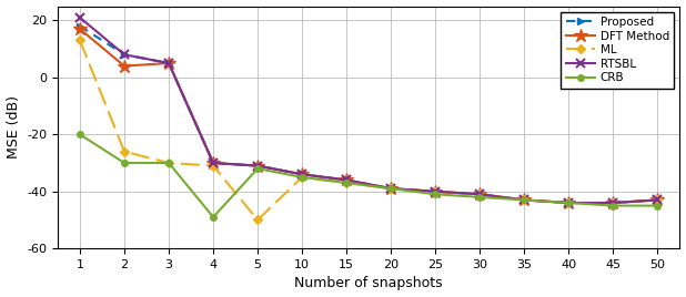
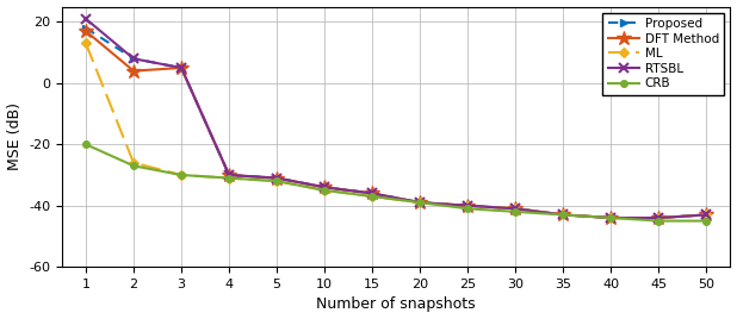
CRB/2: -30 -> -27
CRB/4: -49 -> -31
ML/5: -50 -> -32
